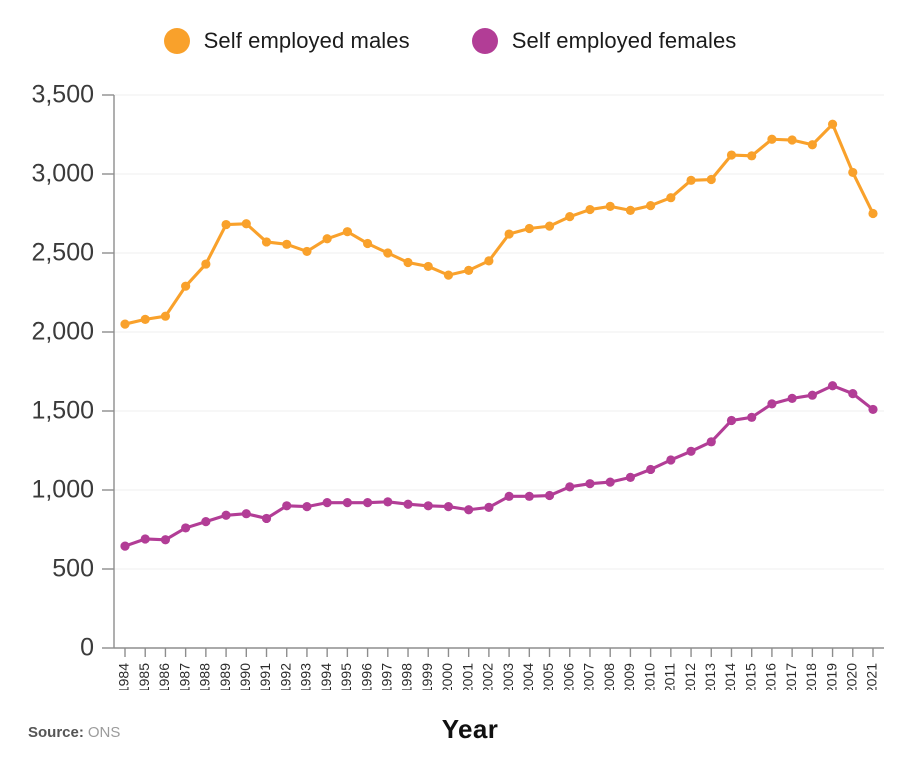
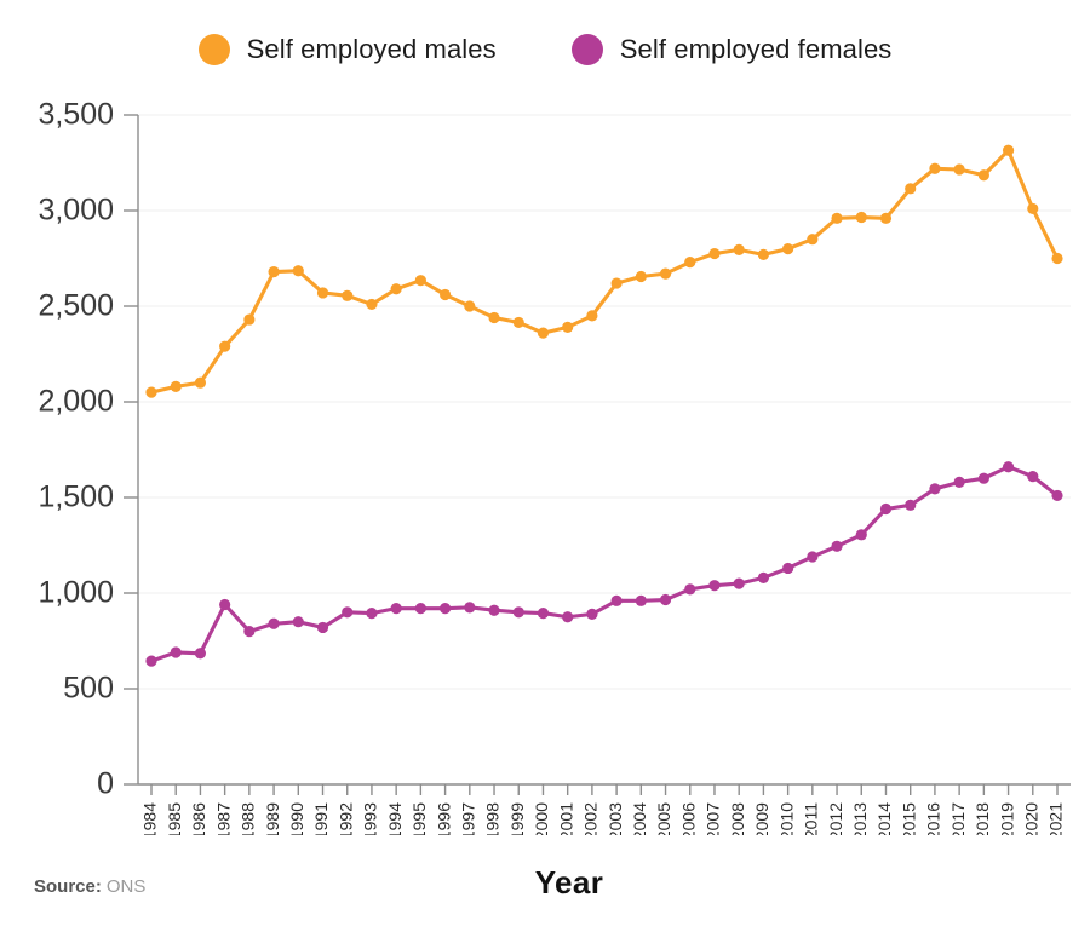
Self employed females/1987: 760 -> 940
Self employed males/2014: 3120 -> 2960
